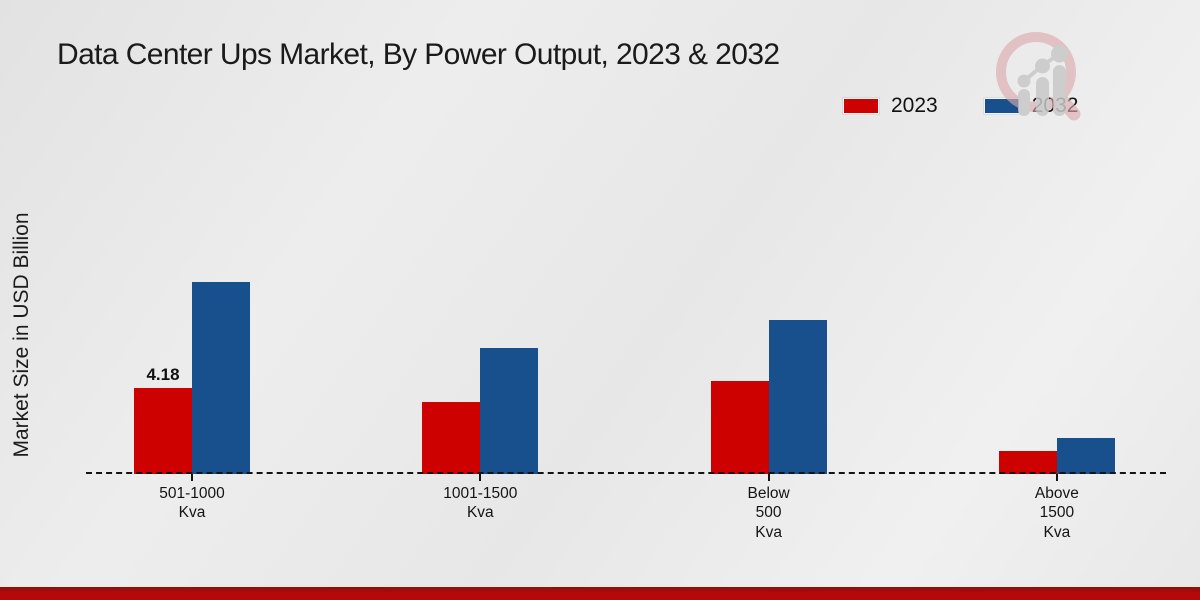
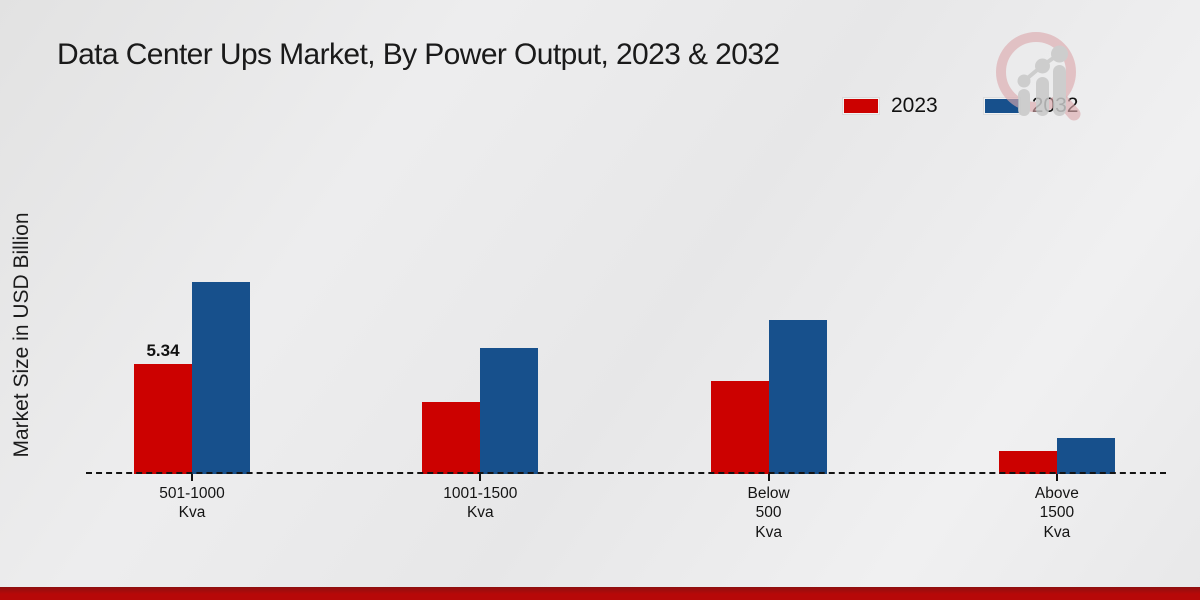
2023/501-1000 Kva: 4.18 -> 5.34
